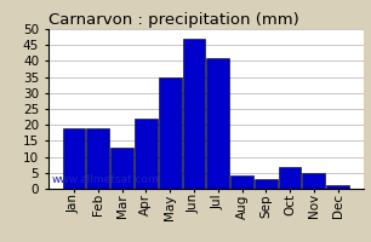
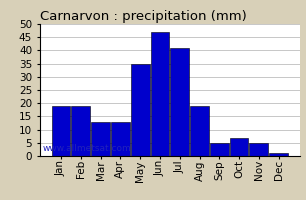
Apr: 22 -> 13
Aug: 4 -> 19
Sep: 3 -> 5
